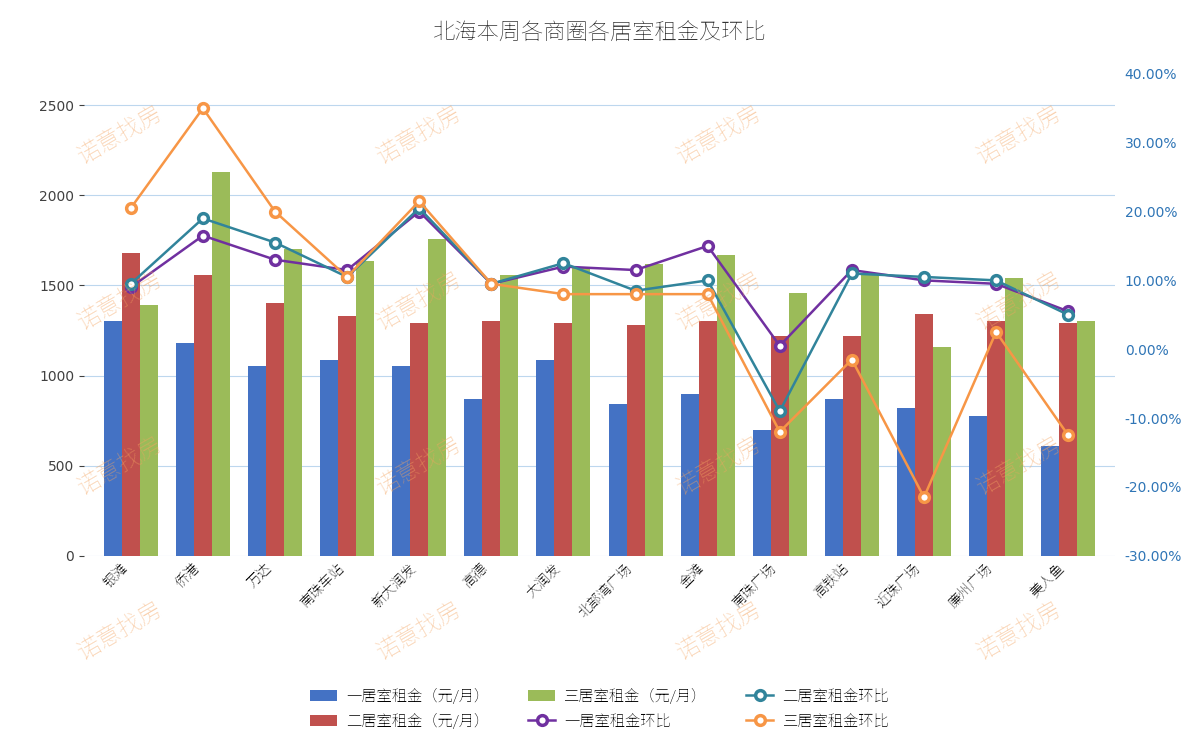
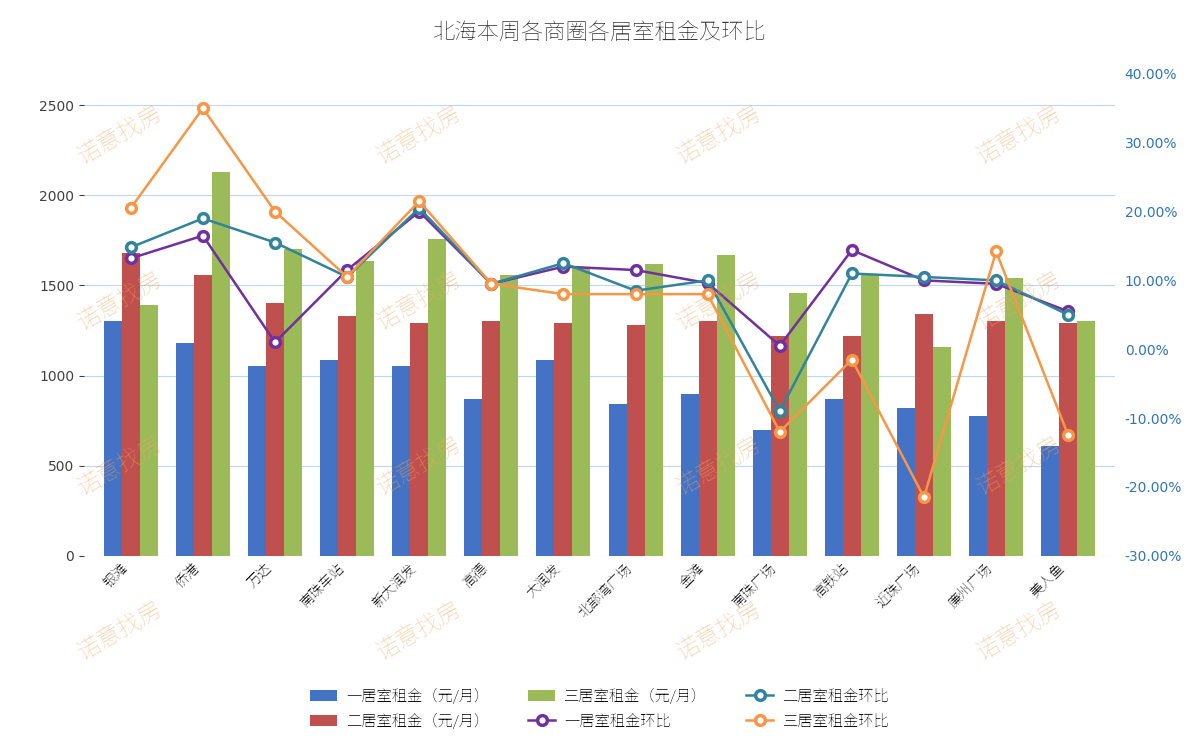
一居室租金环比/银滩: 9.0% -> 13.2%
二居室租金环比/银滩: 9.5% -> 14.8%
一居室租金环比/万达: 13.0% -> 1.0%
一居室租金环比/金滩: 15.0% -> 9.6%
一居室租金环比/高铁站: 11.5% -> 14.4%
三居室租金环比/廉州广场: 2.5% -> 14.2%
